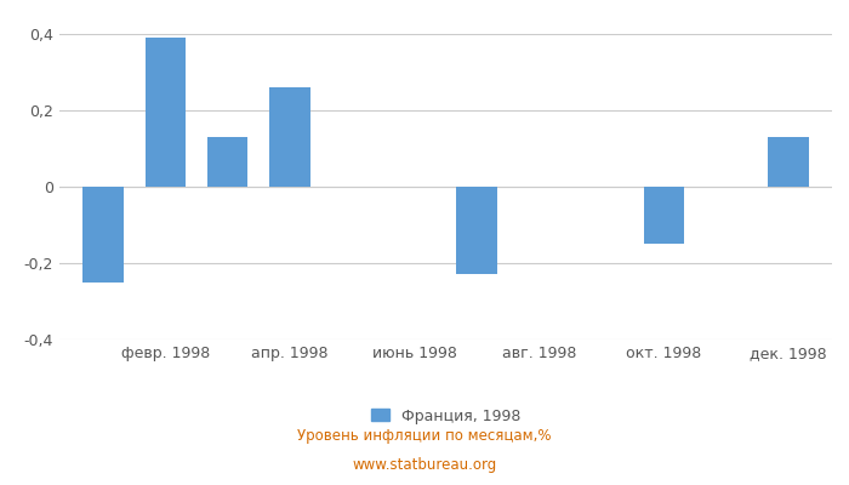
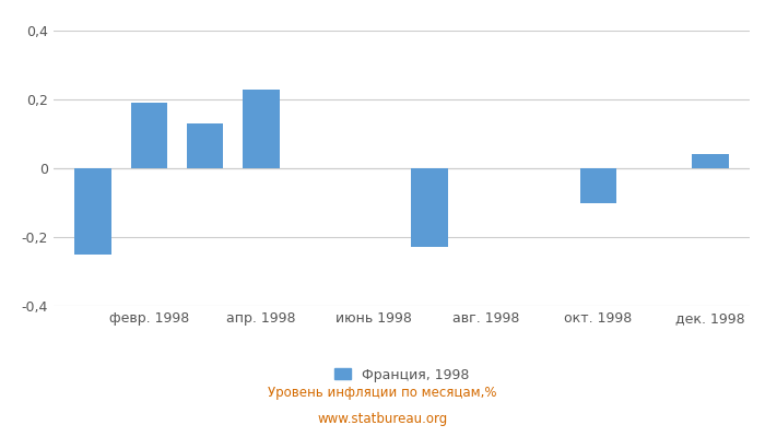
февр. 1998: 0,39 -> 0,19
апр. 1998: 0,26 -> 0,23
окт. 1998: -0,15 -> -0,10
дек. 1998: 0,13 -> 0,04
